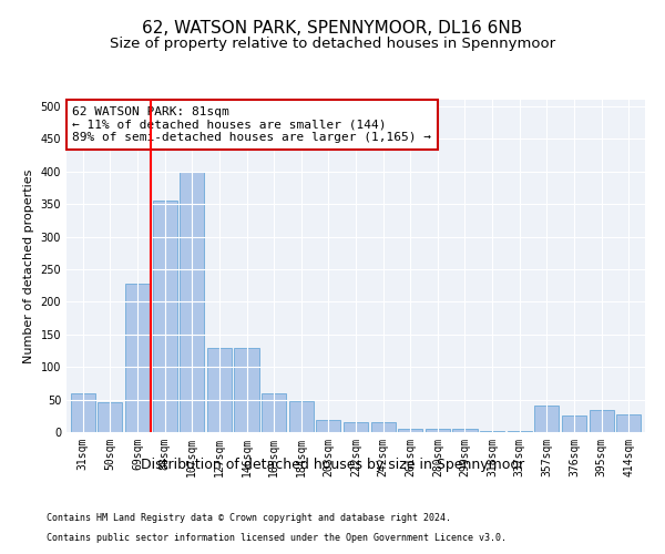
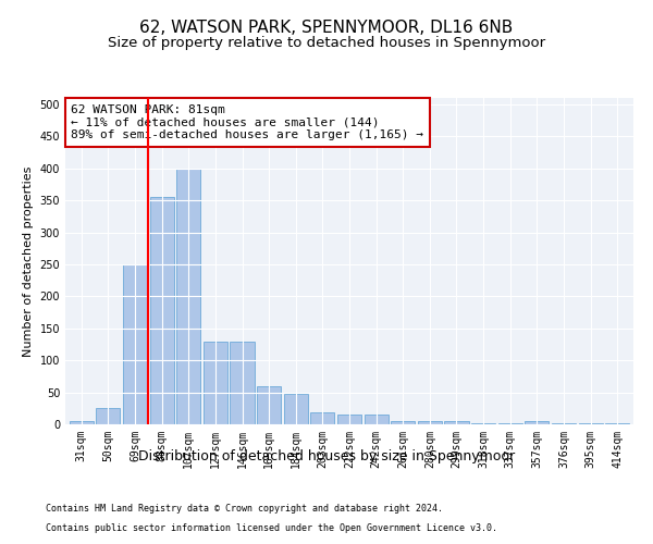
31sqm: 60 -> 5
50sqm: 46 -> 25
69sqm: 228 -> 250
357sqm: 40 -> 5
376sqm: 26 -> 1
395sqm: 34 -> 1
414sqm: 28 -> 2
